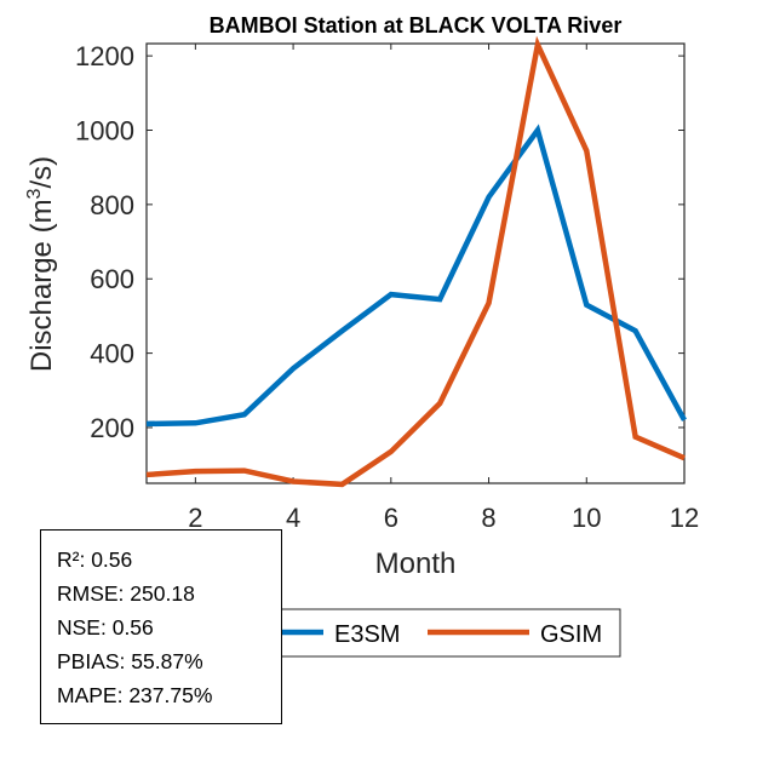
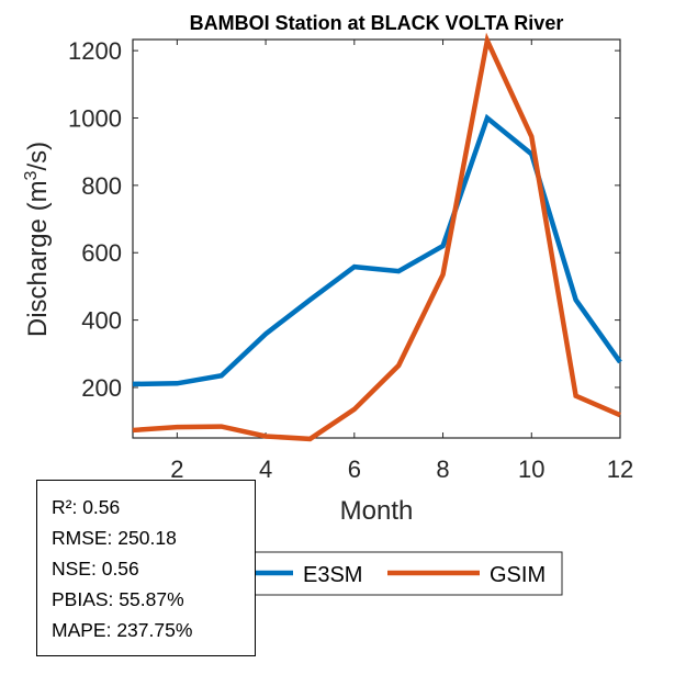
E3SM/8: 820 -> 620
E3SM/10: 530 -> 890
E3SM/12: 220 -> 280
